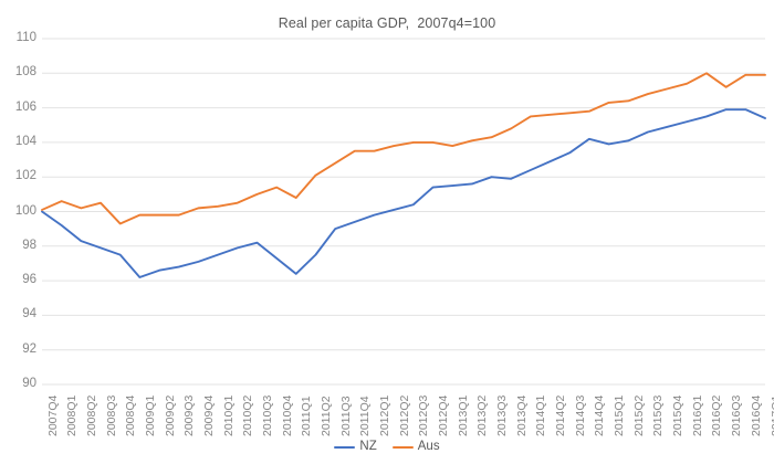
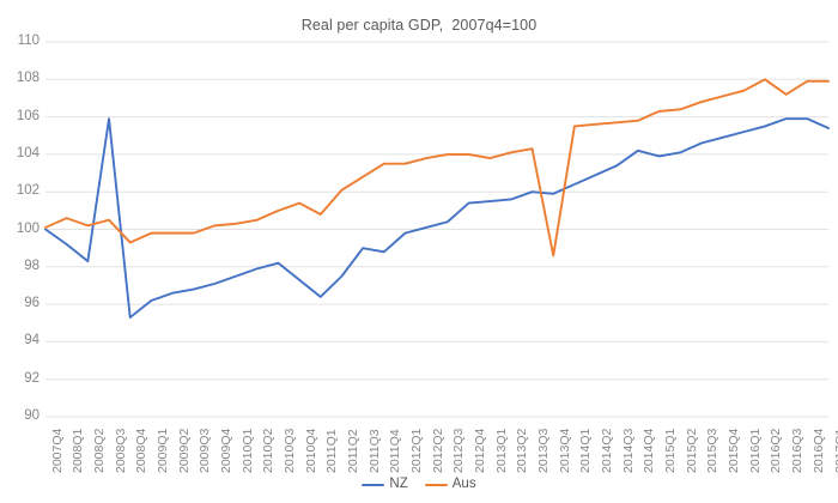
NZ/2008Q3: 97.9 -> 105.9
NZ/2008Q4: 97.5 -> 95.3
NZ/2011Q4: 99.4 -> 98.8
Aus/2013Q4: 104.8 -> 98.6
